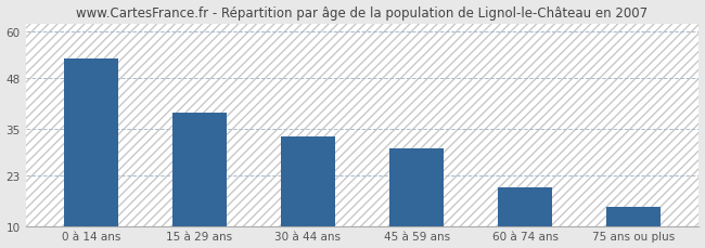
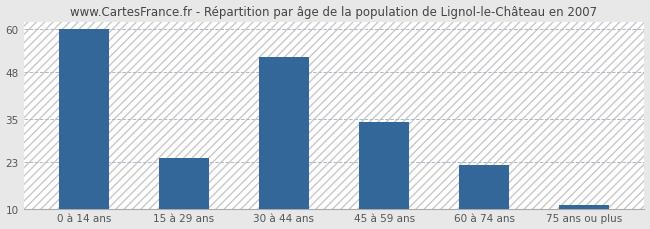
0 à 14 ans: 53 -> 60
15 à 29 ans: 39 -> 24
30 à 44 ans: 33 -> 52
45 à 59 ans: 30 -> 34
60 à 74 ans: 20 -> 22
75 ans ou plus: 15 -> 11
